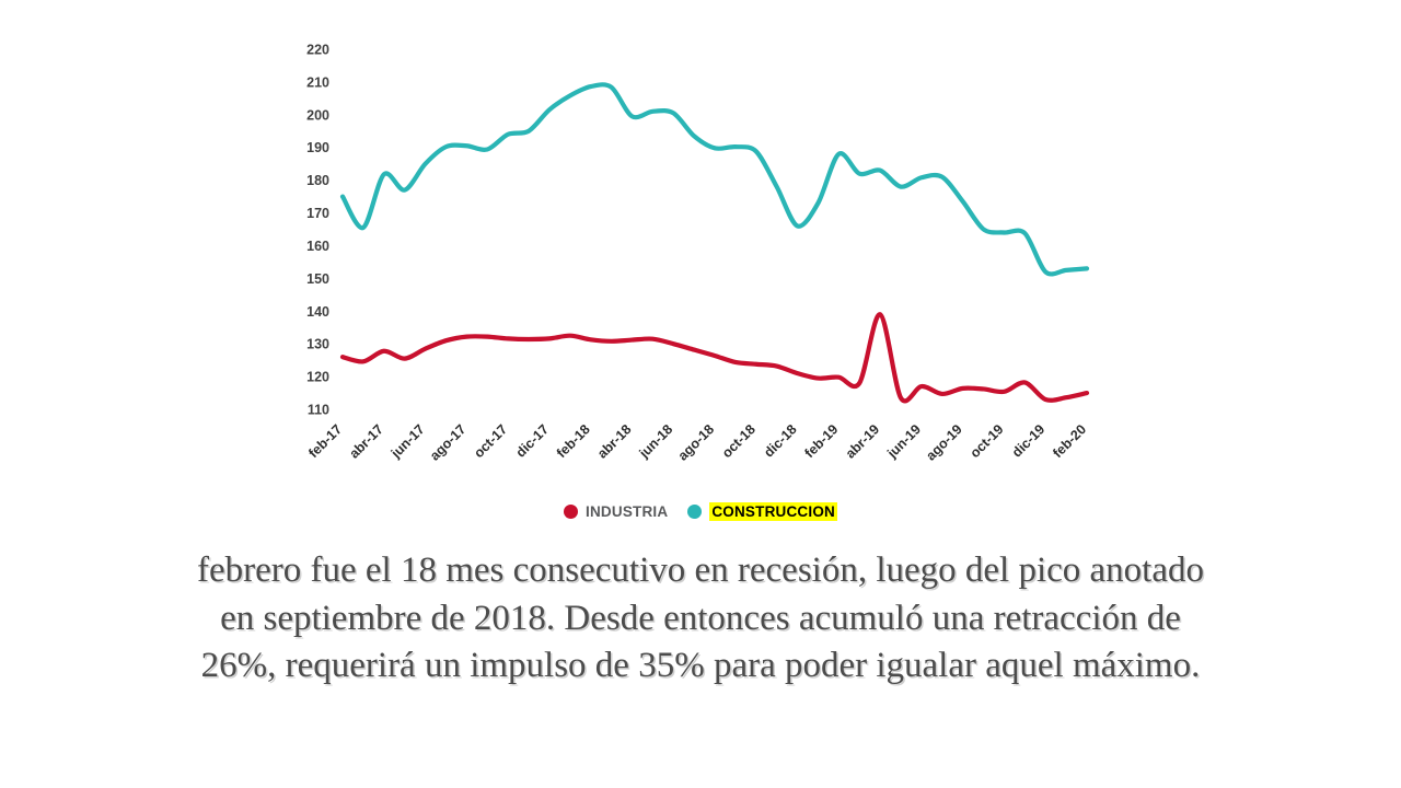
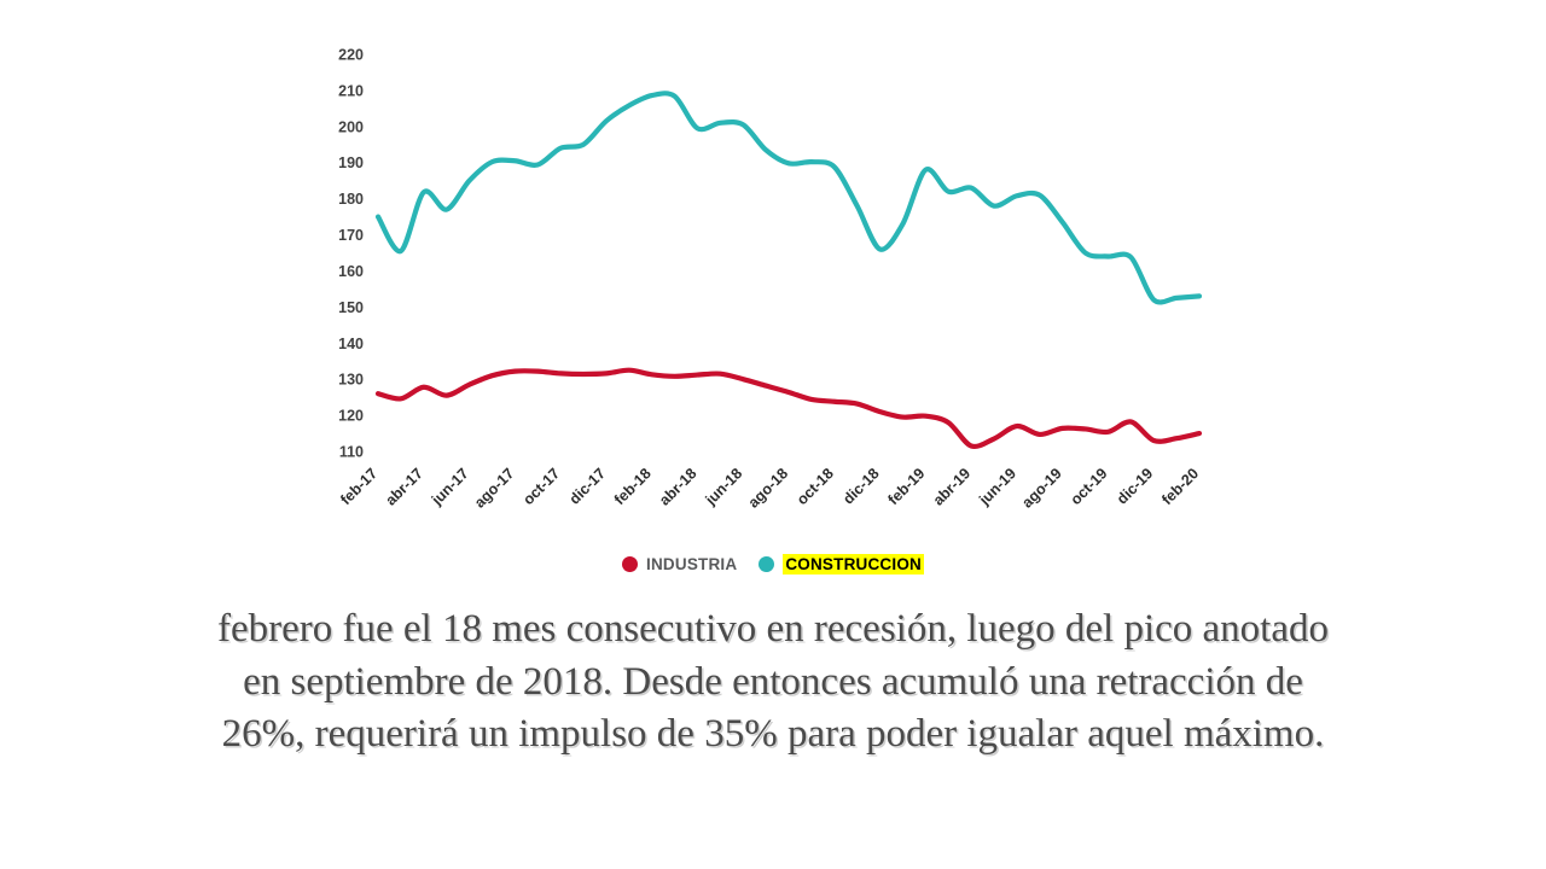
INDUSTRIA/abr-19: 139 -> 112
